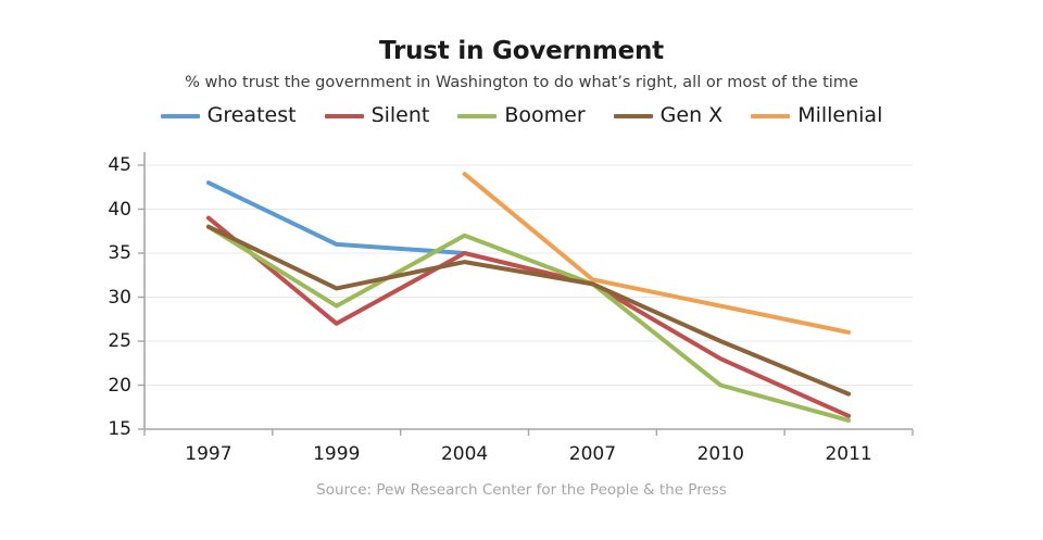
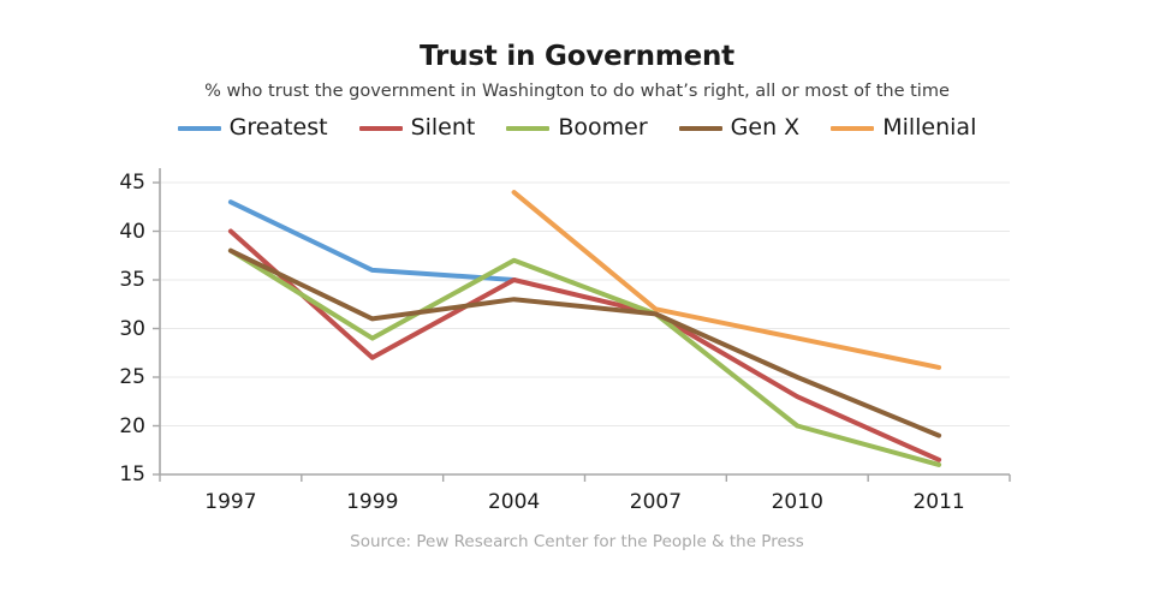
Silent/1997: 39 -> 40
Gen X/2004: 34 -> 33
